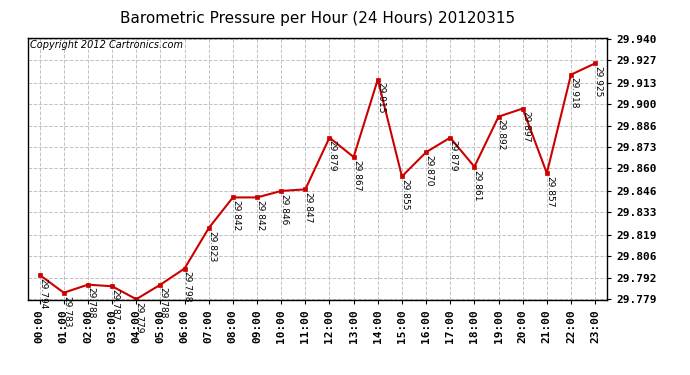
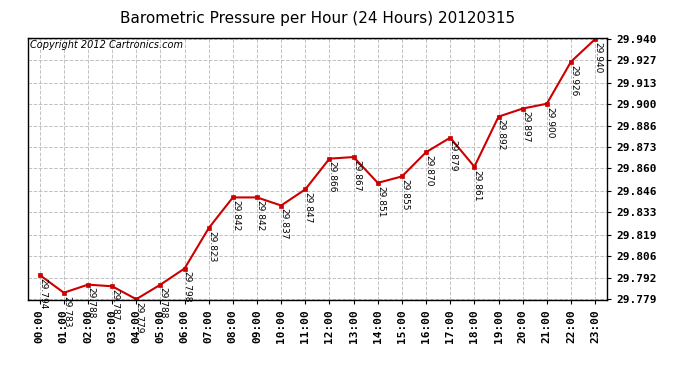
10:00: 29.846 -> 29.837
12:00: 29.879 -> 29.866
14:00: 29.915 -> 29.851
21:00: 29.857 -> 29.900
22:00: 29.918 -> 29.926
23:00: 29.925 -> 29.940
